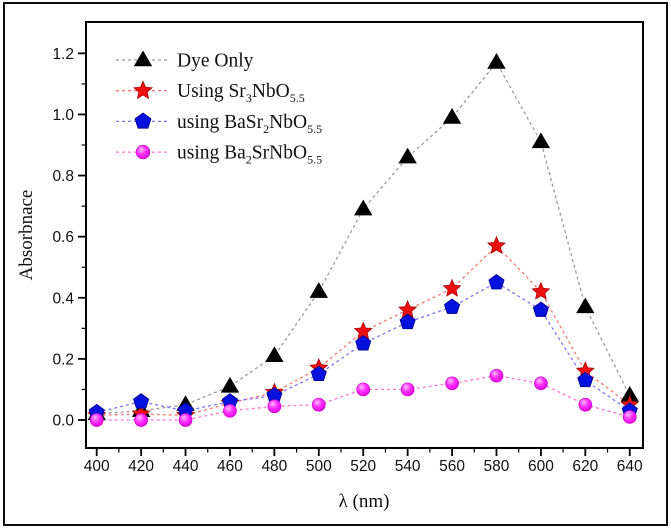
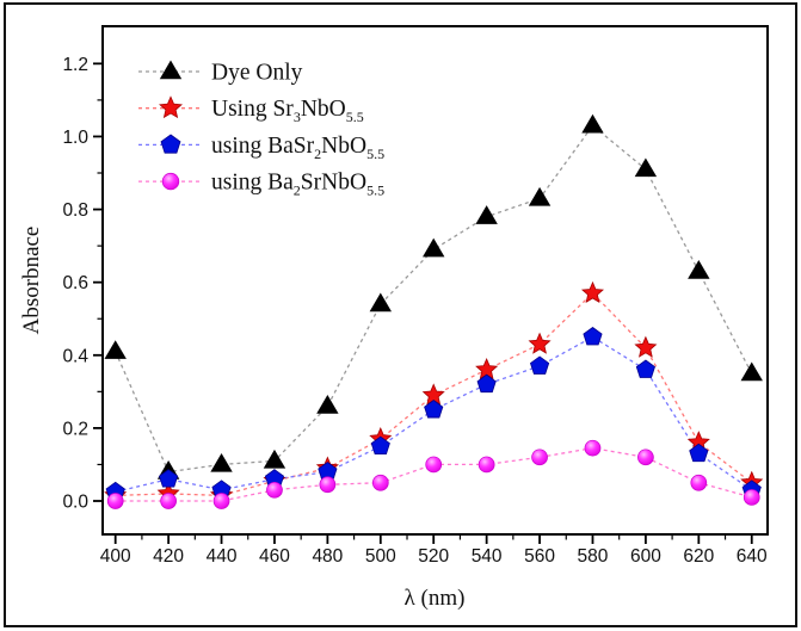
Dye Only/400: 0.02 -> 0.41
Dye Only/420: 0.03 -> 0.08
Dye Only/440: 0.05 -> 0.10
Dye Only/480: 0.21 -> 0.26
Dye Only/500: 0.42 -> 0.54
Dye Only/540: 0.86 -> 0.78
Dye Only/560: 0.99 -> 0.83
Dye Only/580: 1.17 -> 1.03
Dye Only/620: 0.37 -> 0.63
Dye Only/640: 0.08 -> 0.35
